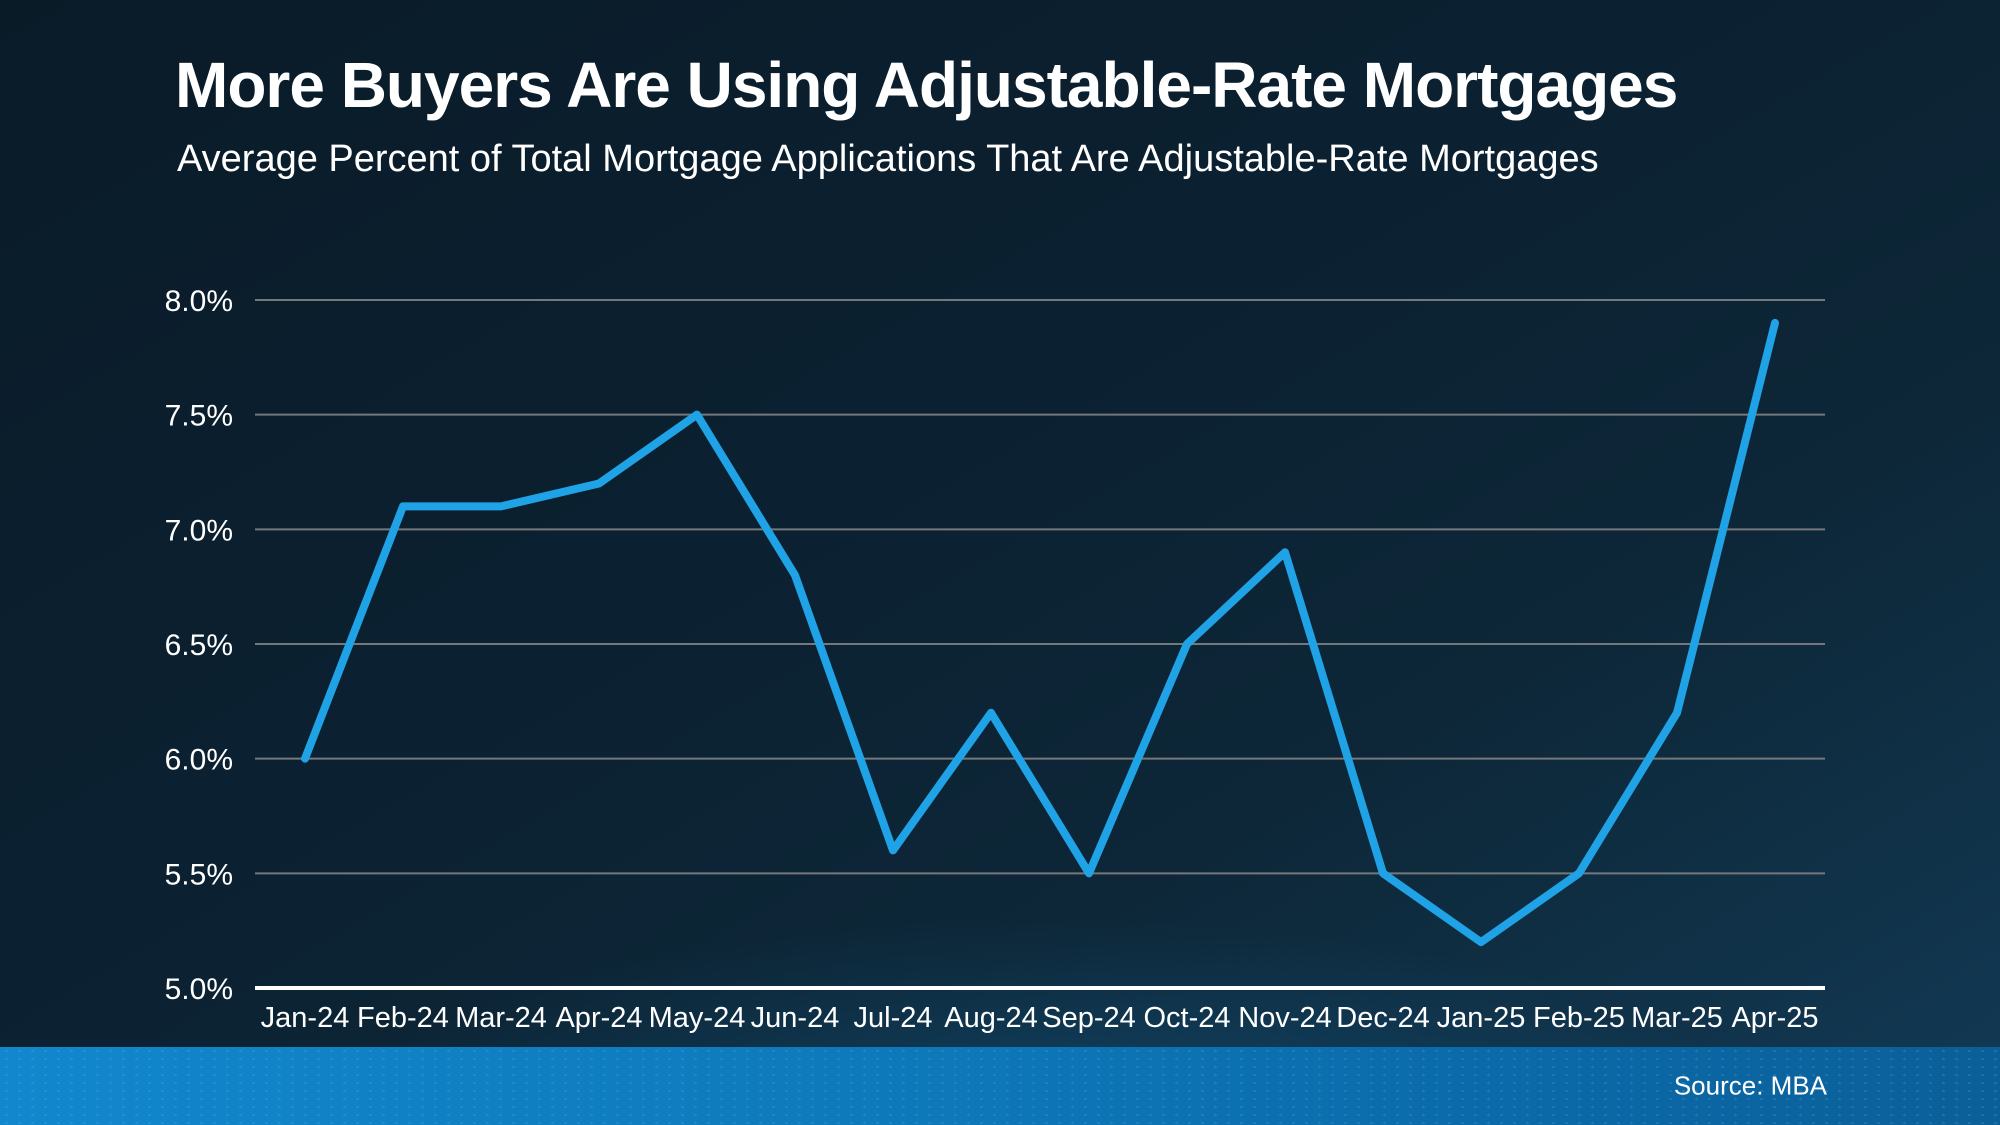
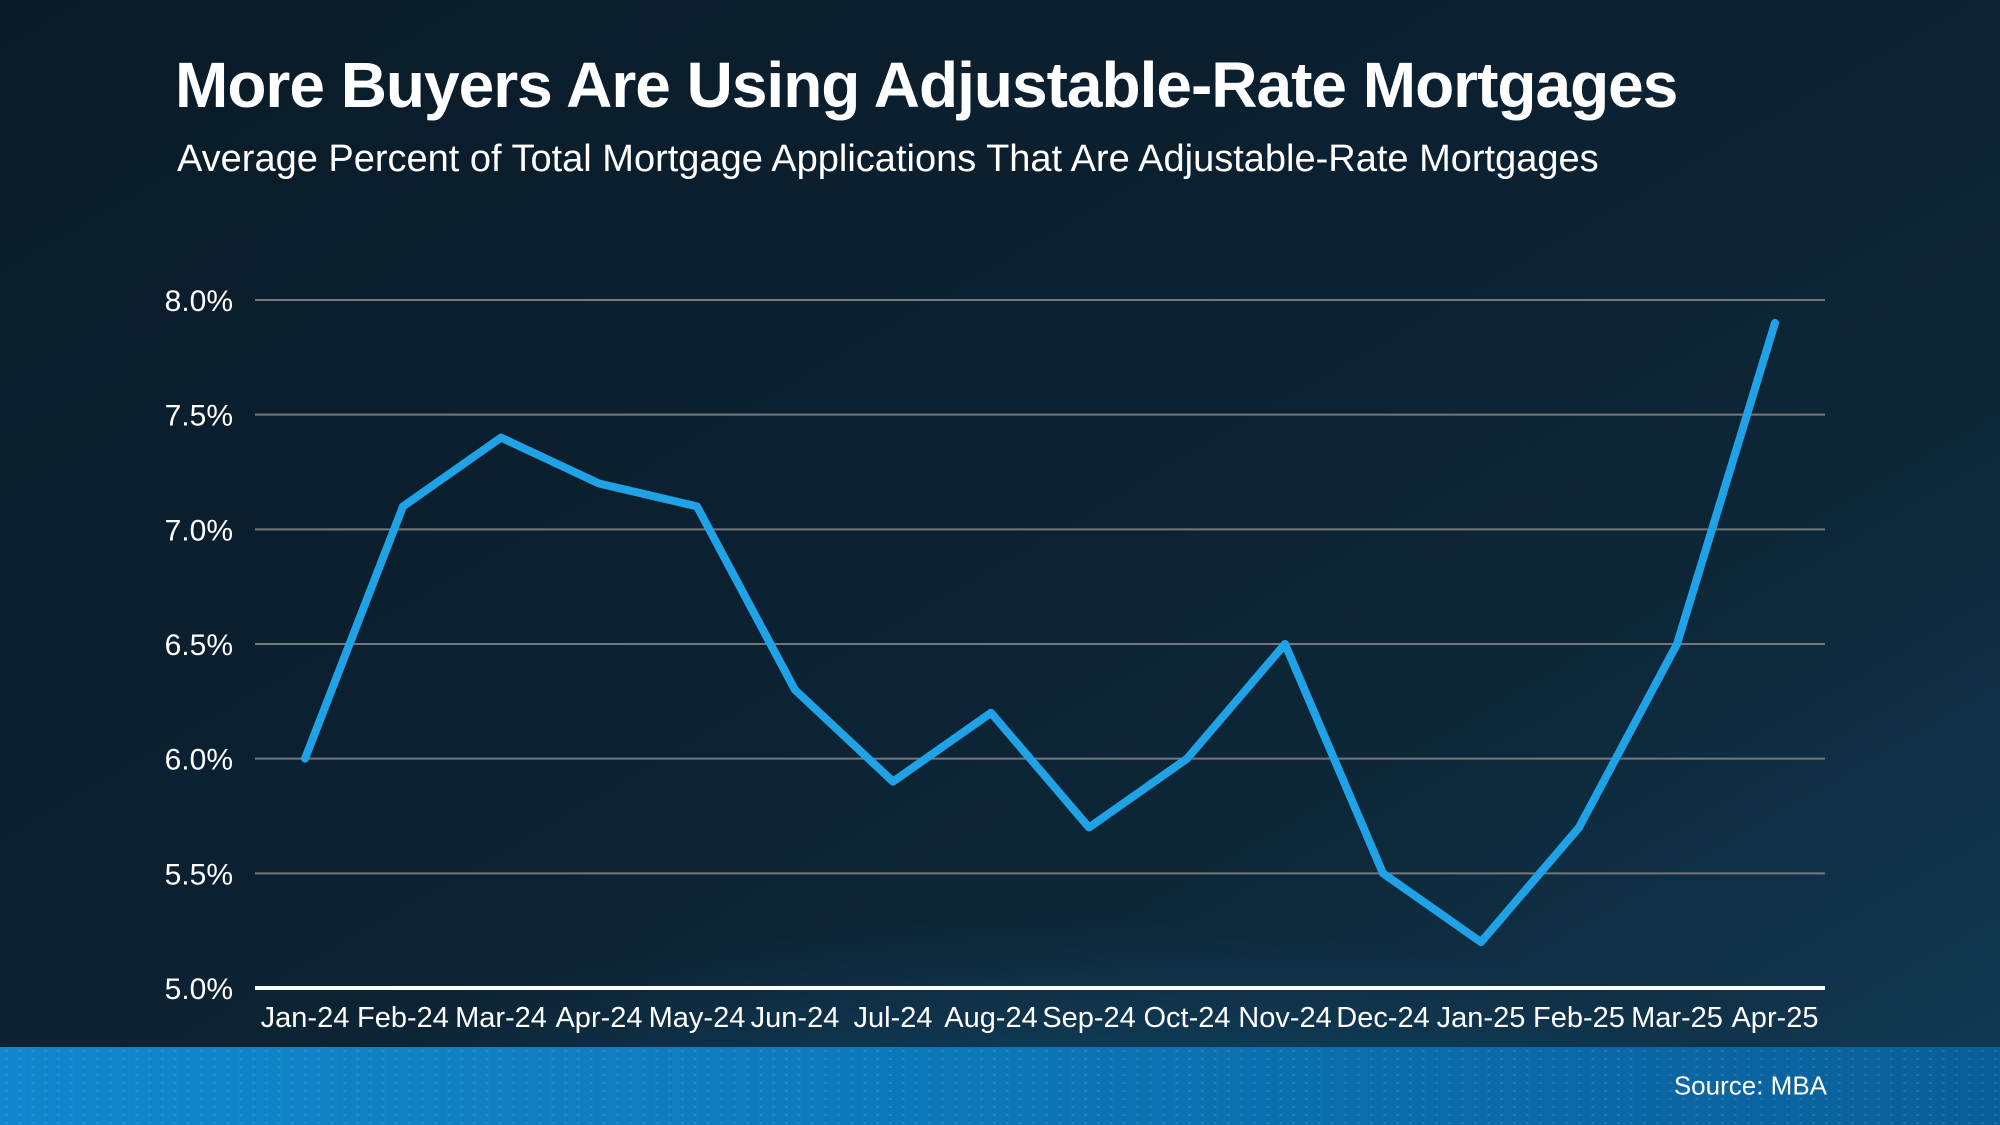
Mar-24: 7.1% -> 7.4%
May-24: 7.5% -> 7.1%
Jun-24: 6.8% -> 6.3%
Jul-24: 5.6% -> 5.9%
Sep-24: 5.5% -> 5.7%
Oct-24: 6.5% -> 6.0%
Nov-24: 6.9% -> 6.5%
Feb-25: 5.5% -> 5.7%
Mar-25: 6.2% -> 6.5%
